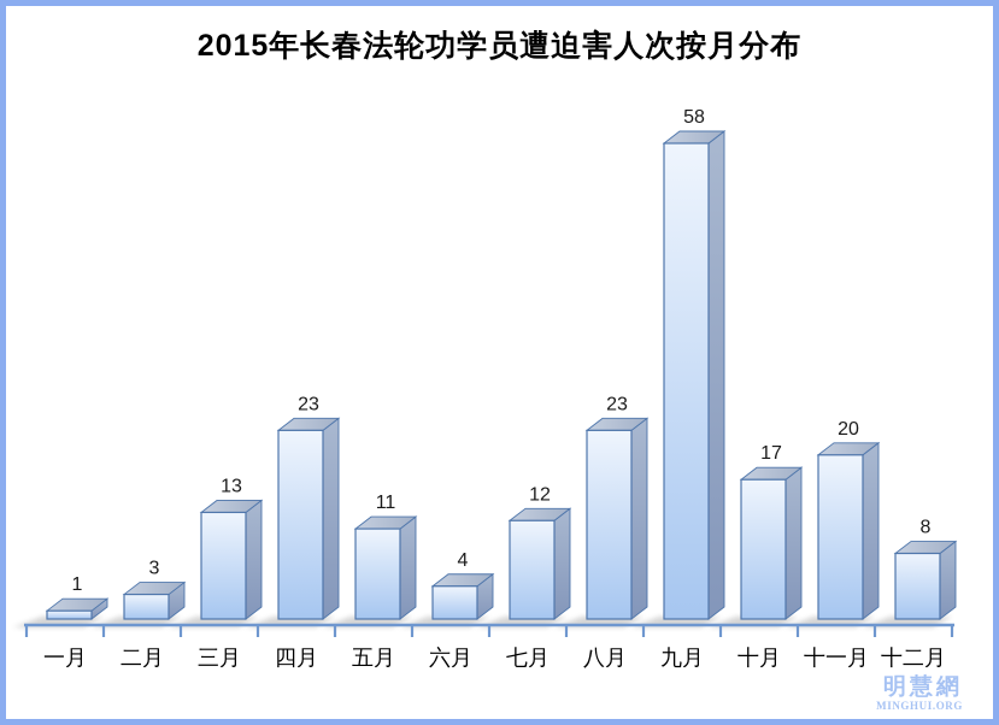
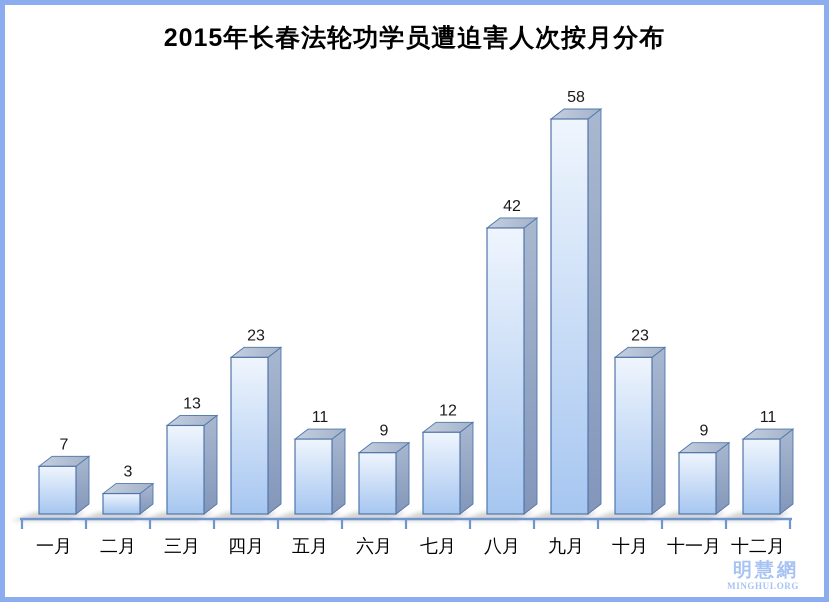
一月: 1 -> 7
六月: 4 -> 9
八月: 23 -> 42
十月: 17 -> 23
十一月: 20 -> 9
十二月: 8 -> 11
